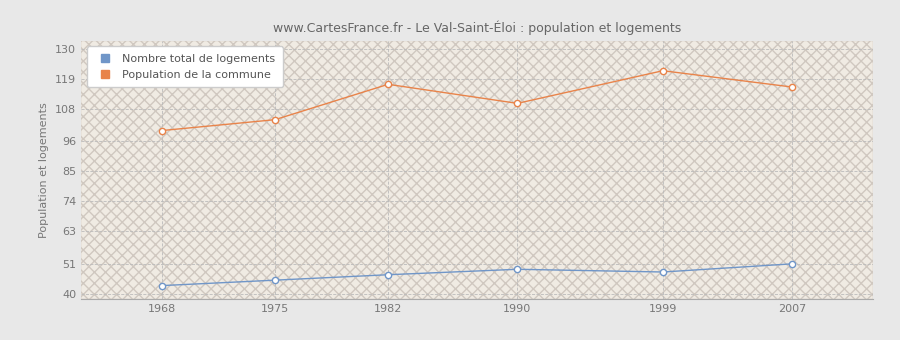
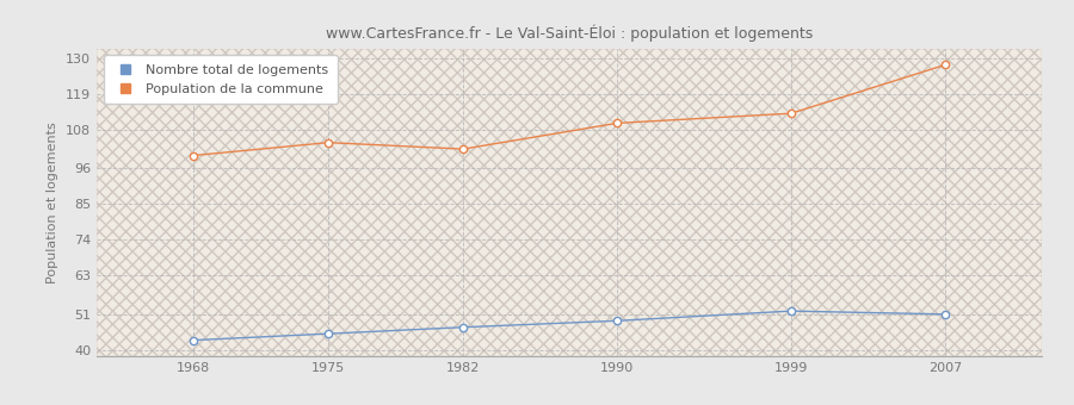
Population de la commune/1982: 117 -> 102
Nombre total de logements/1999: 48 -> 52
Population de la commune/1999: 122 -> 113
Population de la commune/2007: 116 -> 128
